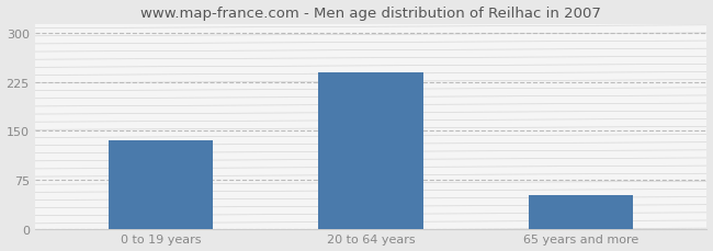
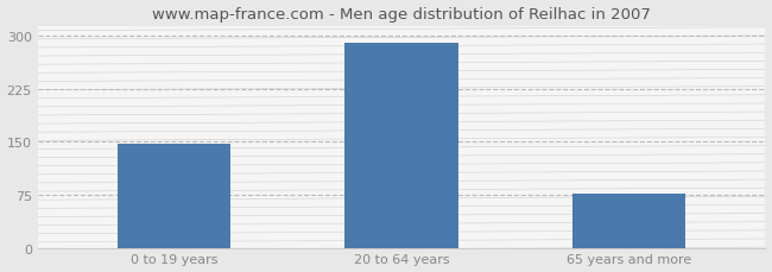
0 to 19 years: 136 -> 147
20 to 64 years: 240 -> 290
65 years and more: 52 -> 76
